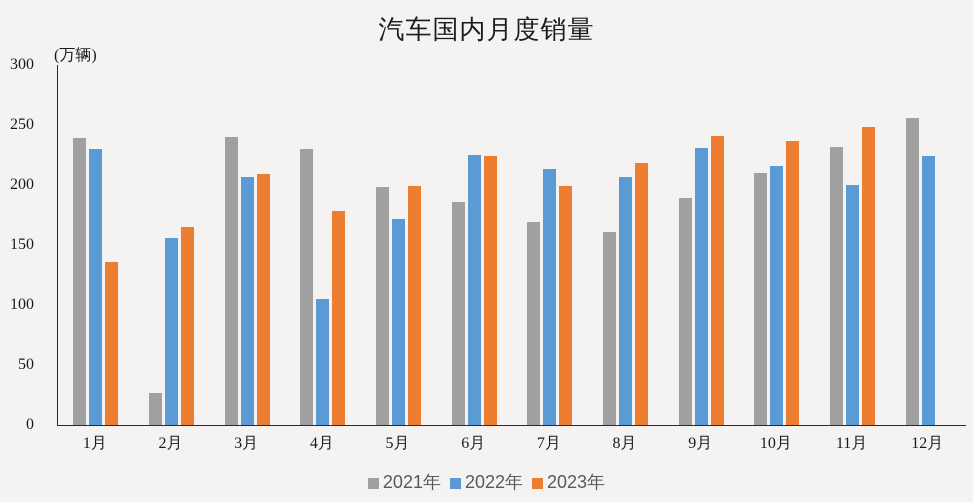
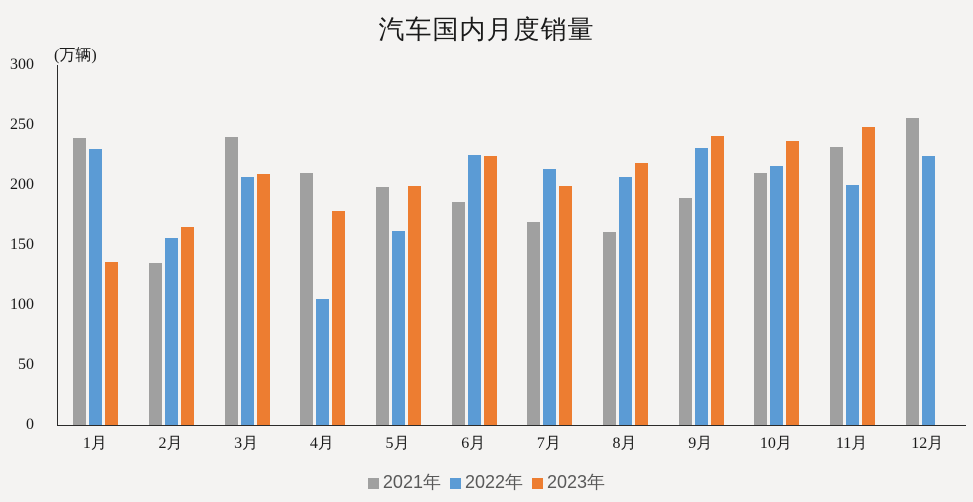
2021年/2月: 27 -> 135
2021年/4月: 230 -> 210
2022年/5月: 172 -> 162
